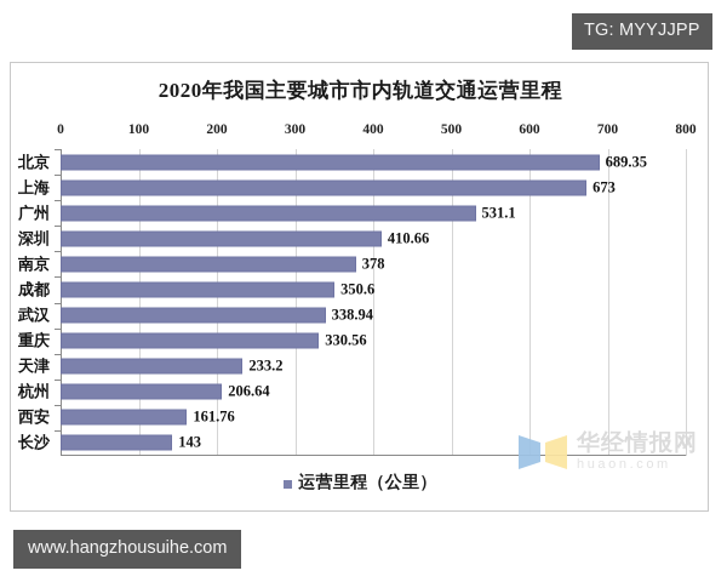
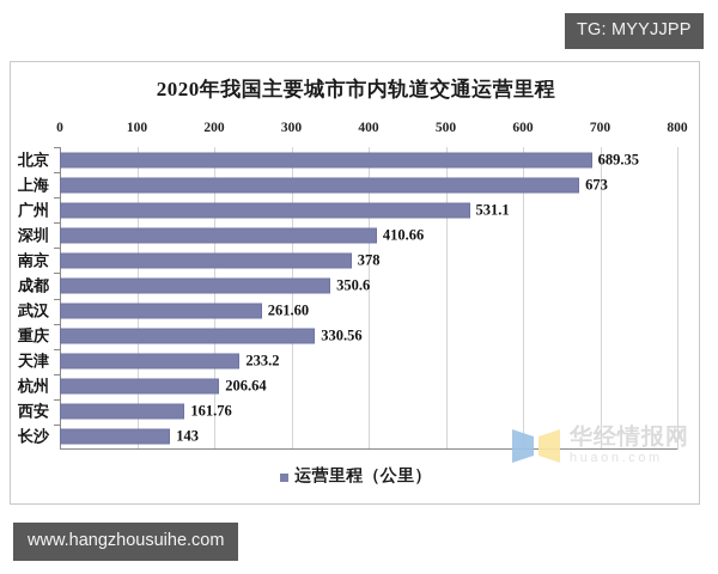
武汉: 338.94 -> 261.60
